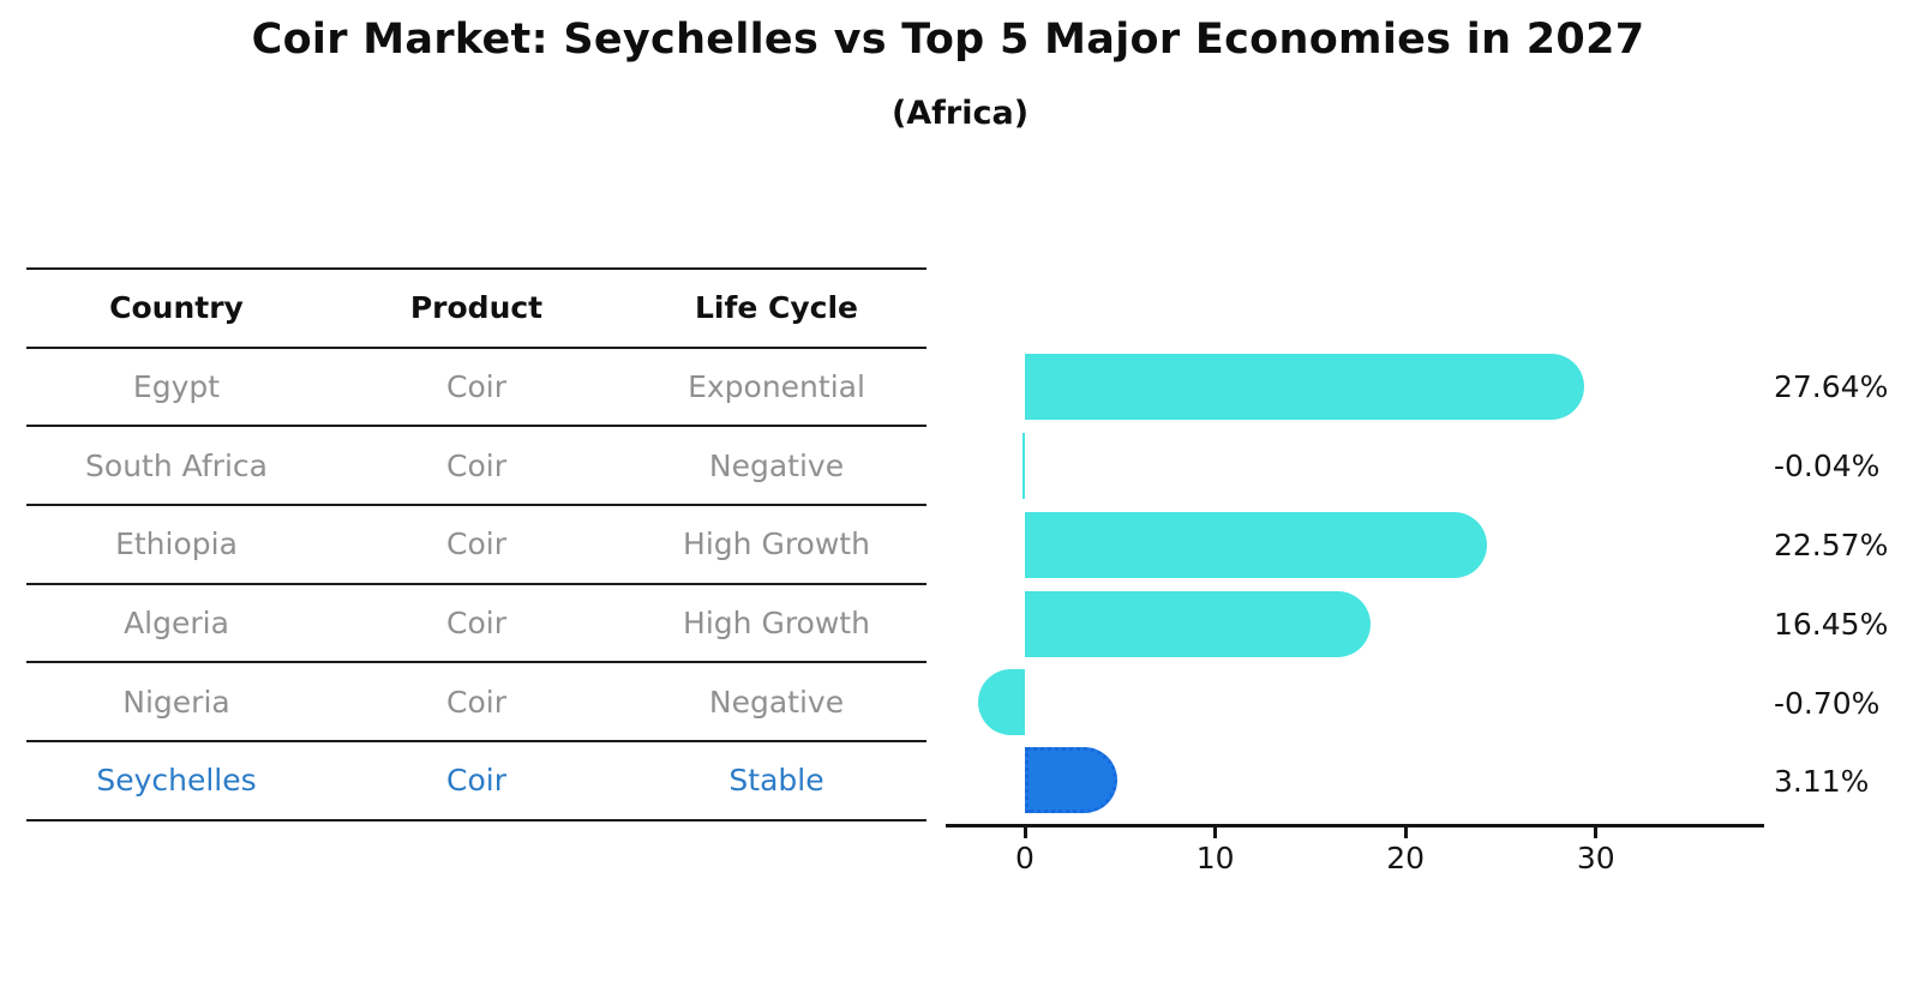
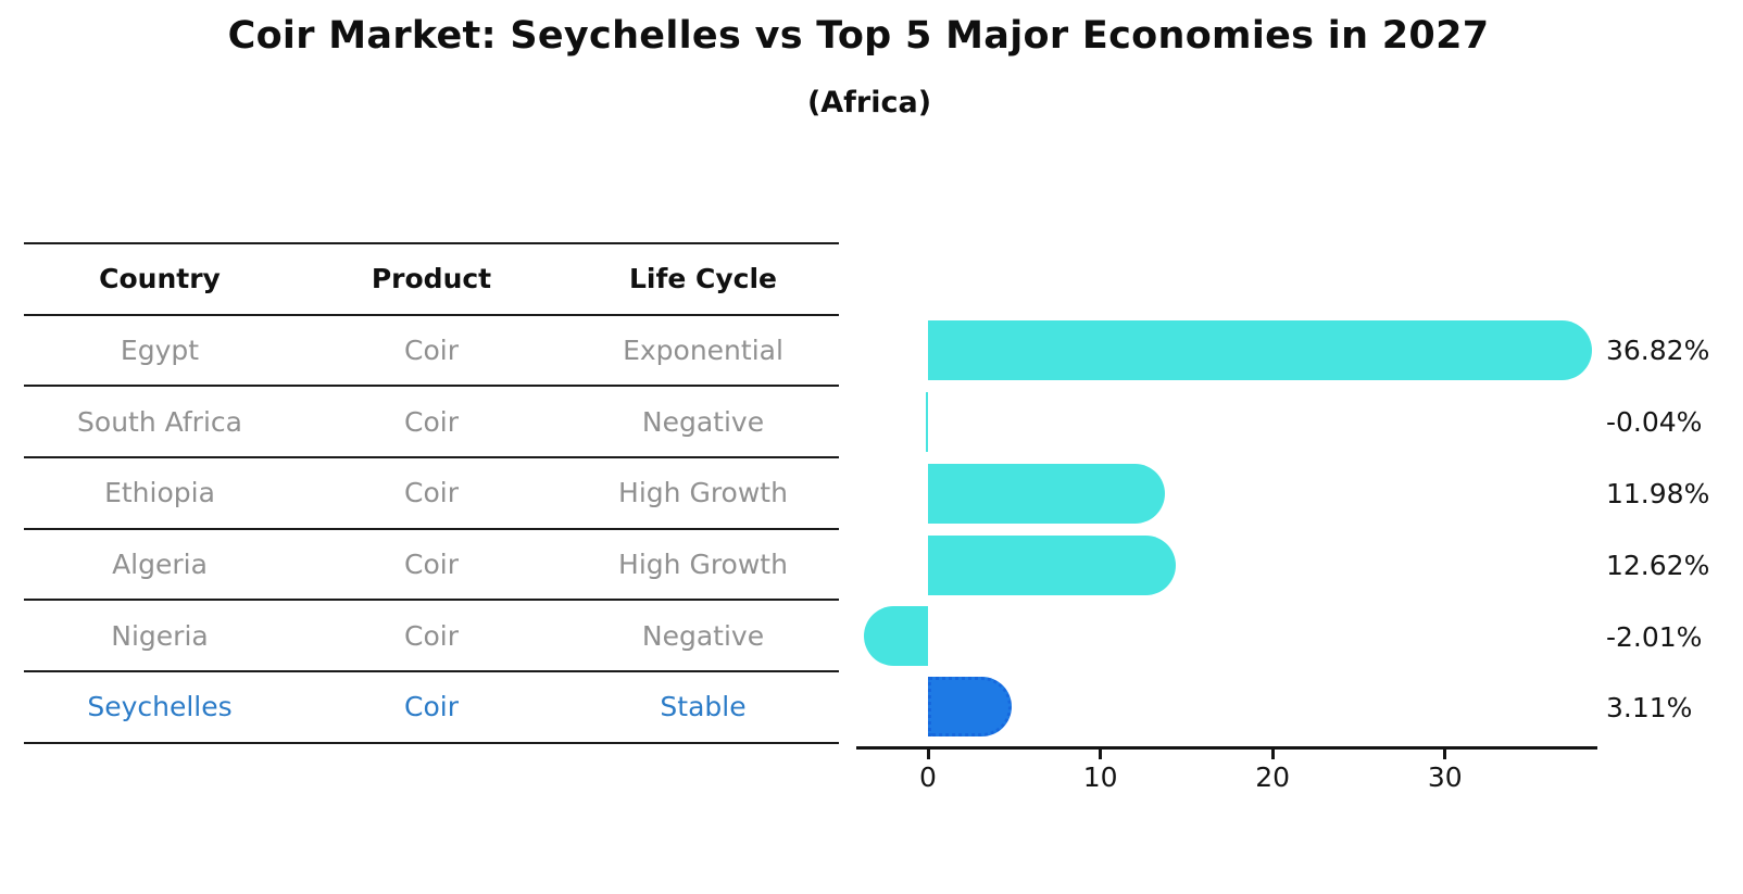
Egypt: 27.64% -> 36.82%
Ethiopia: 22.57% -> 11.98%
Algeria: 16.45% -> 12.62%
Nigeria: -0.70% -> -2.01%
